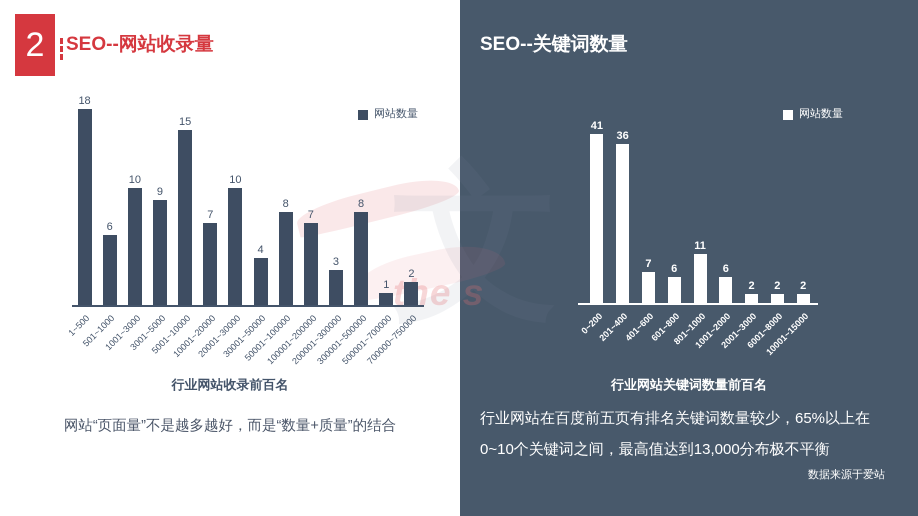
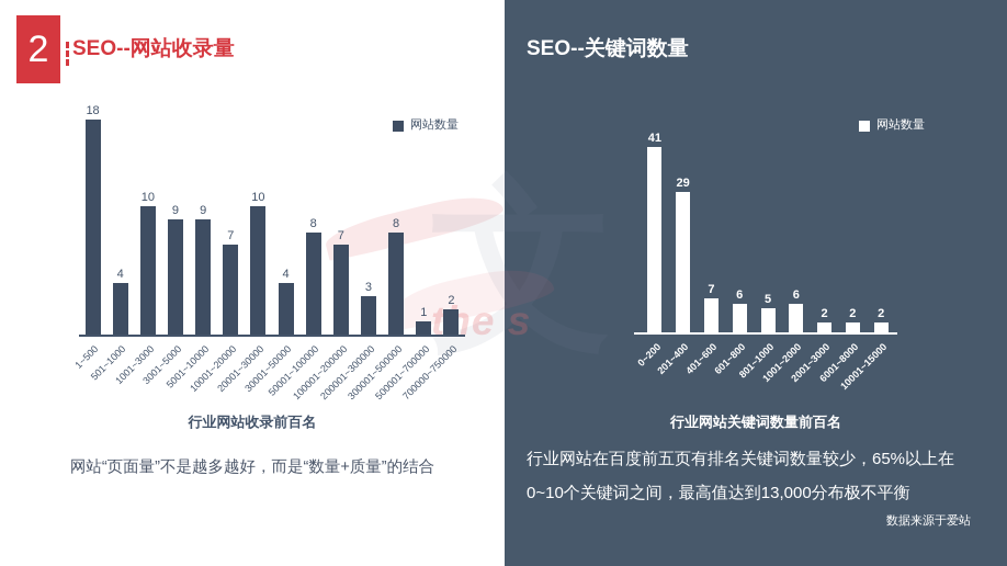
行业网站收录前百名/501~1000: 6 -> 4
行业网站收录前百名/5001~10000: 15 -> 9
行业网站关键词数量前百名/201~400: 36 -> 29
行业网站关键词数量前百名/801~1000: 11 -> 5
